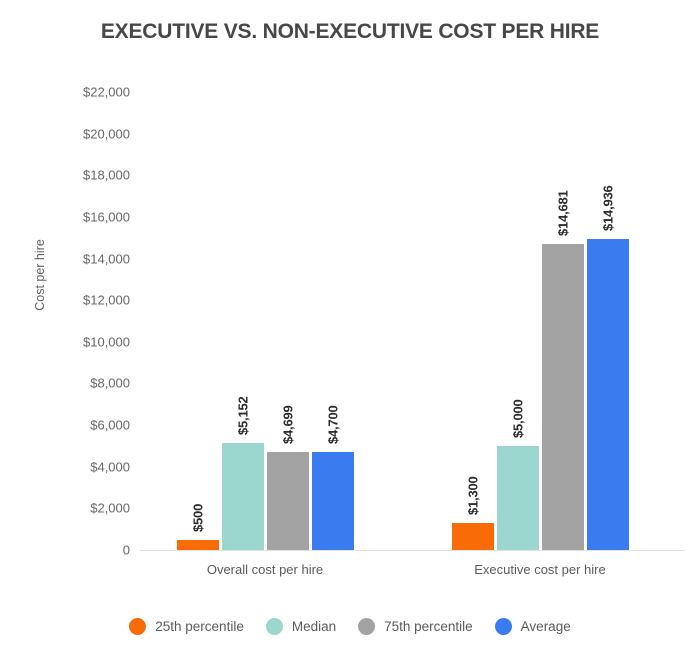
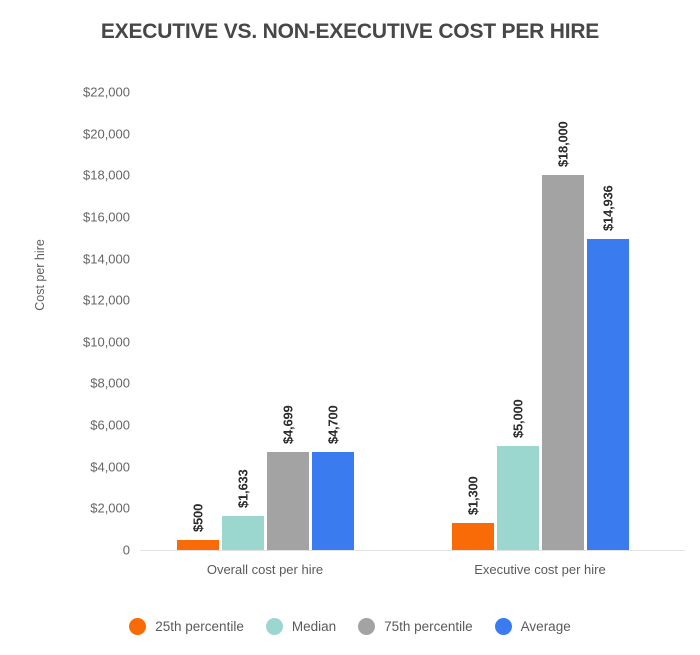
Median/Overall cost per hire: $5,152 -> $1,633
75th percentile/Executive cost per hire: $14,681 -> $18,000
